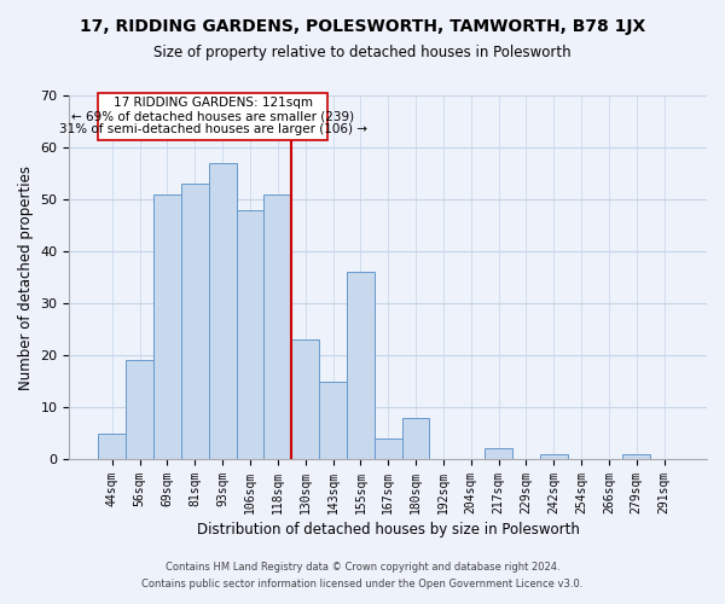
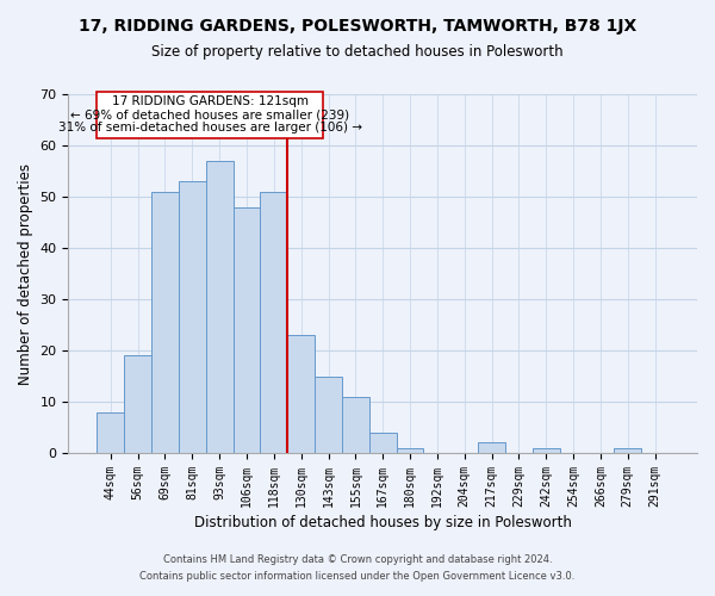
44sqm: 5 -> 8
155sqm: 36 -> 11
180sqm: 8 -> 1
